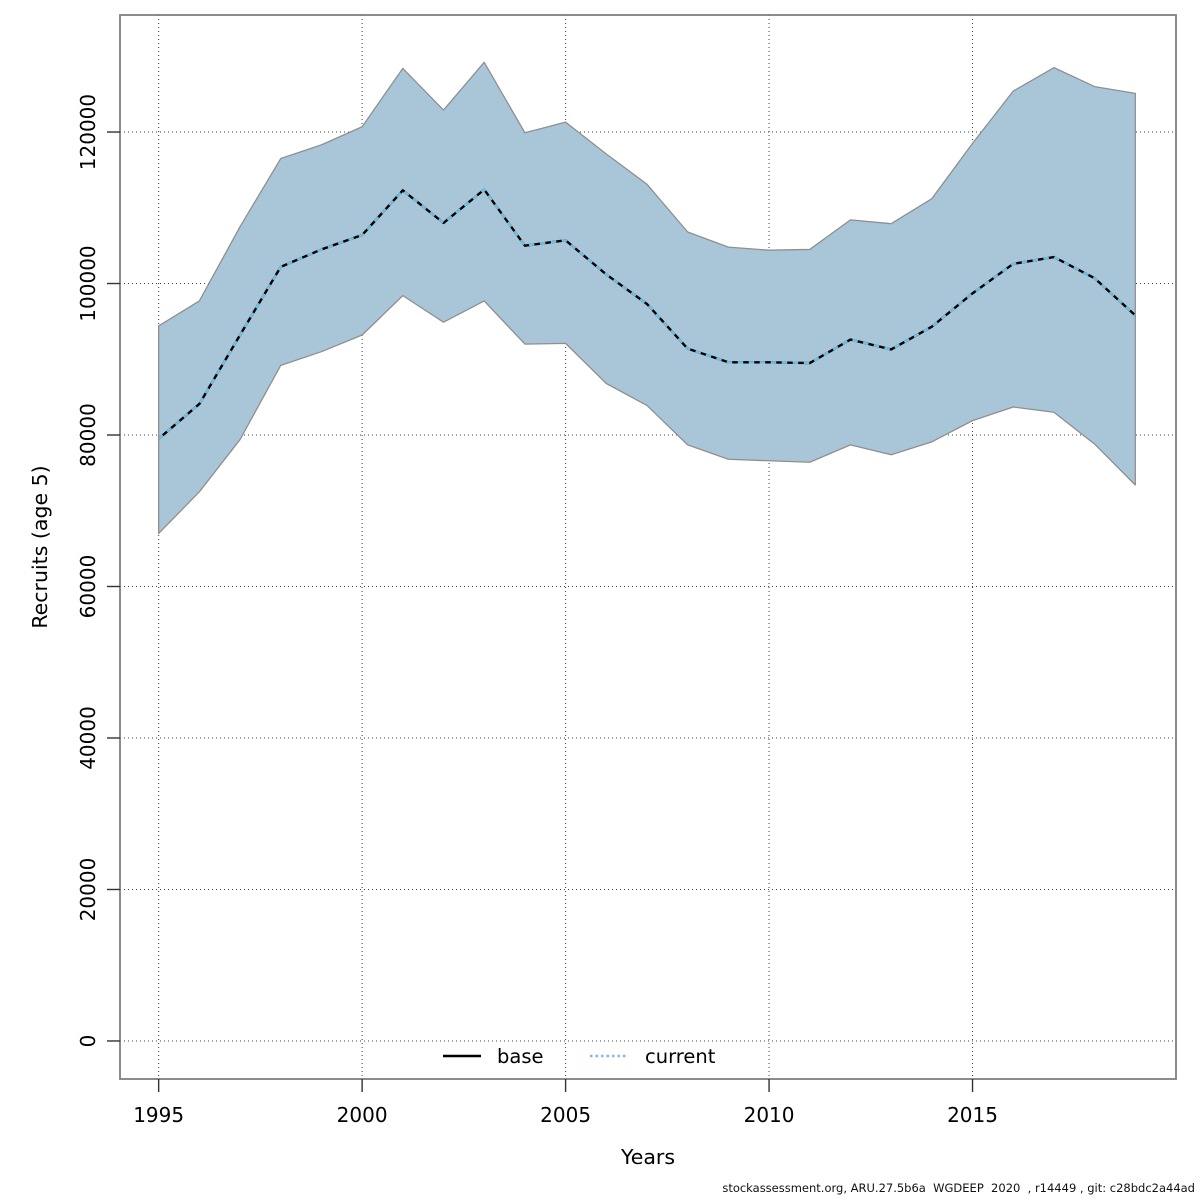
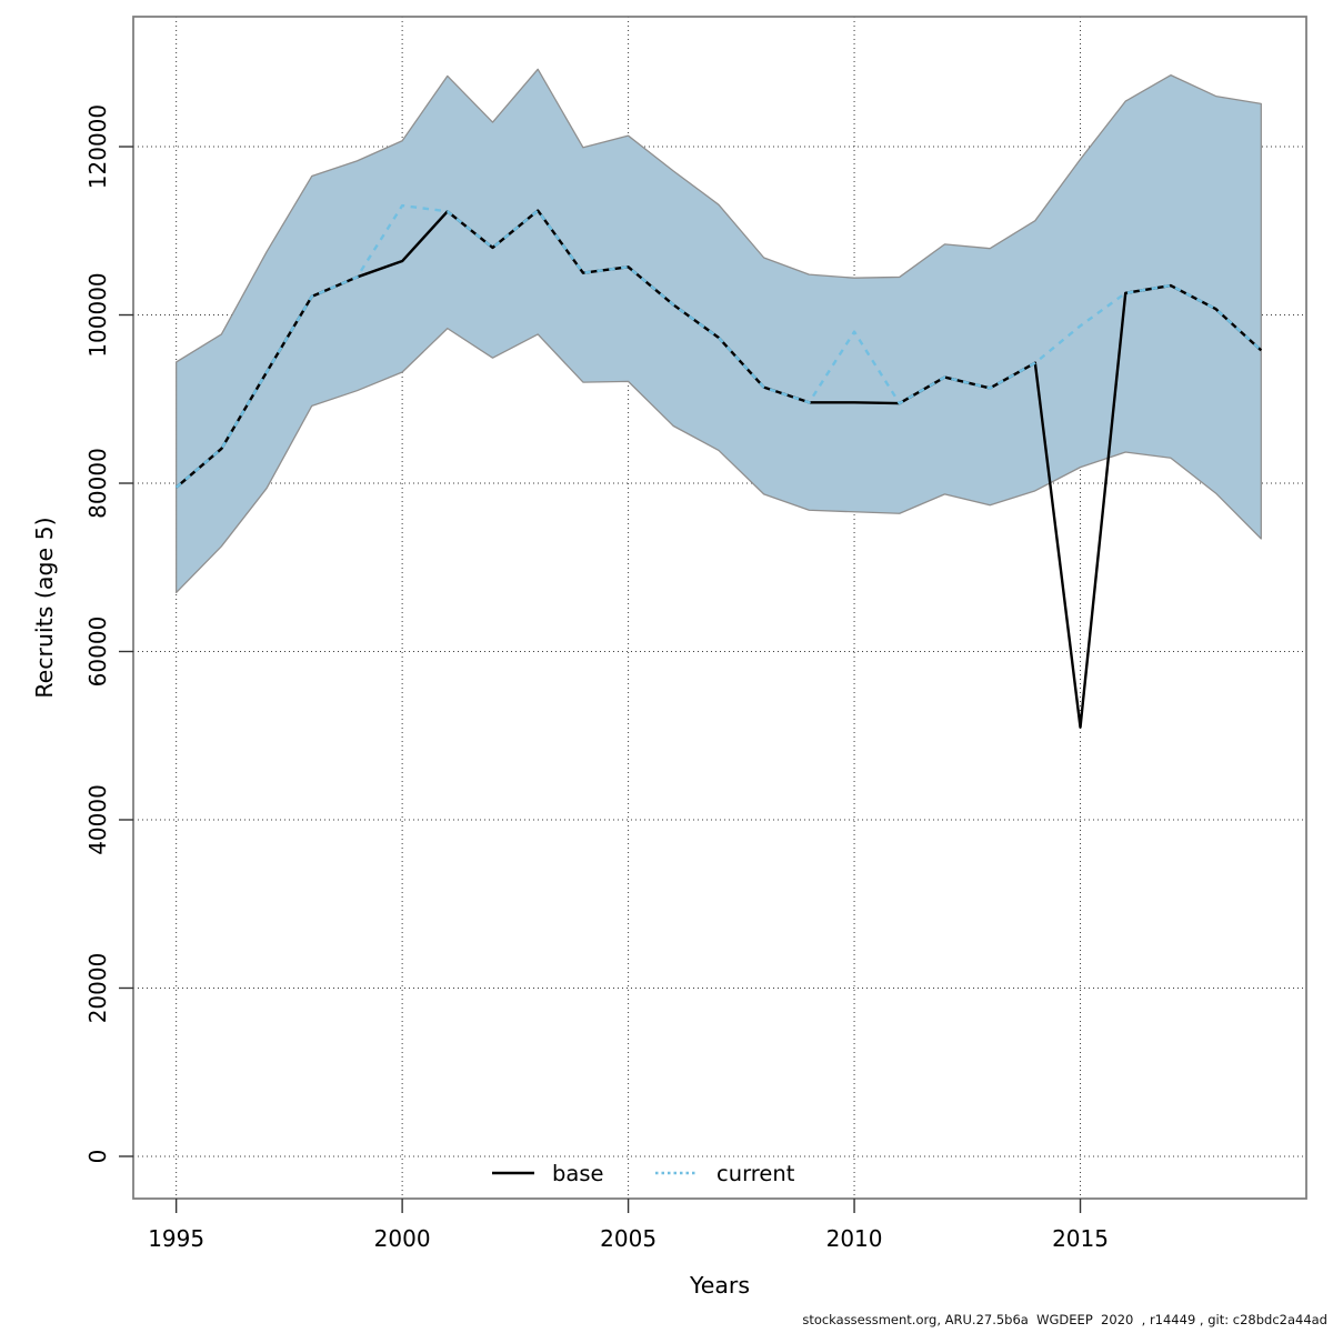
current/2000: 106000 -> 113000
current/2010: 90000 -> 98000
base/2015: 99000 -> 51000
